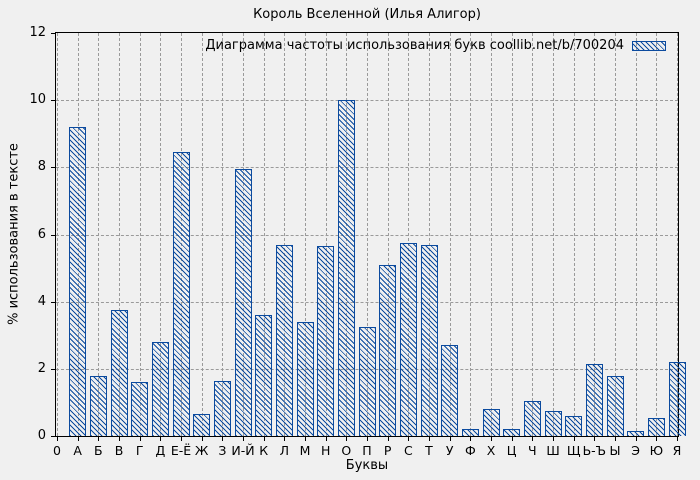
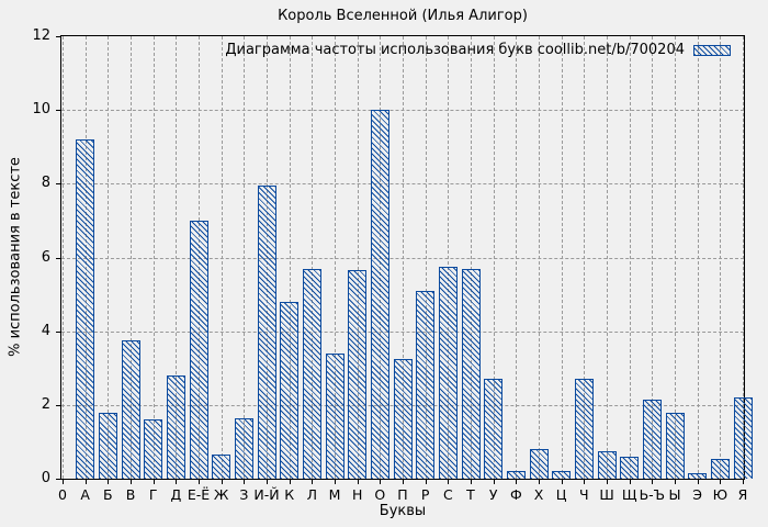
Е-Ё: 8.4 -> 7.0
К: 3.6 -> 4.8
Ч: 1.1 -> 2.7
